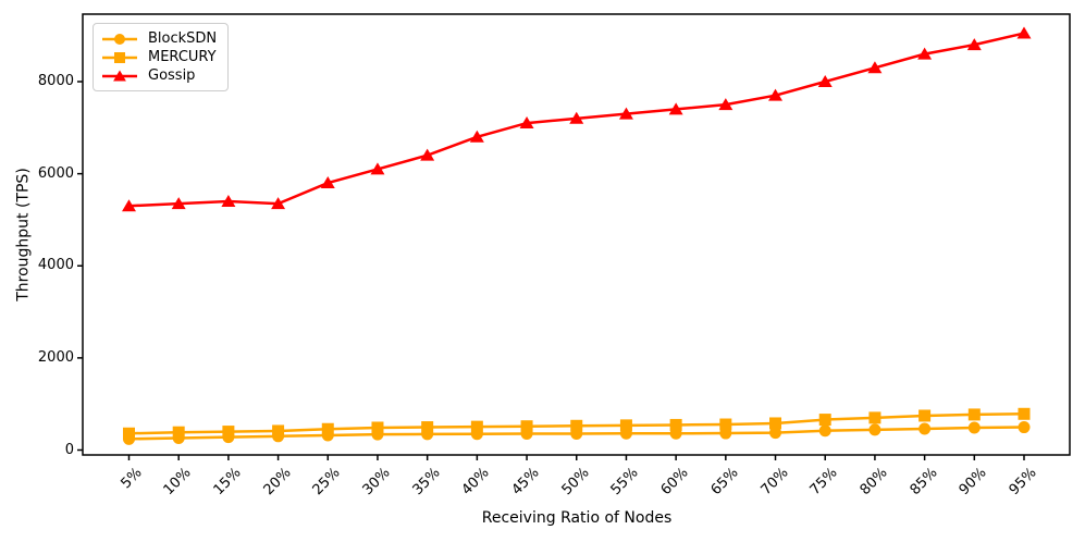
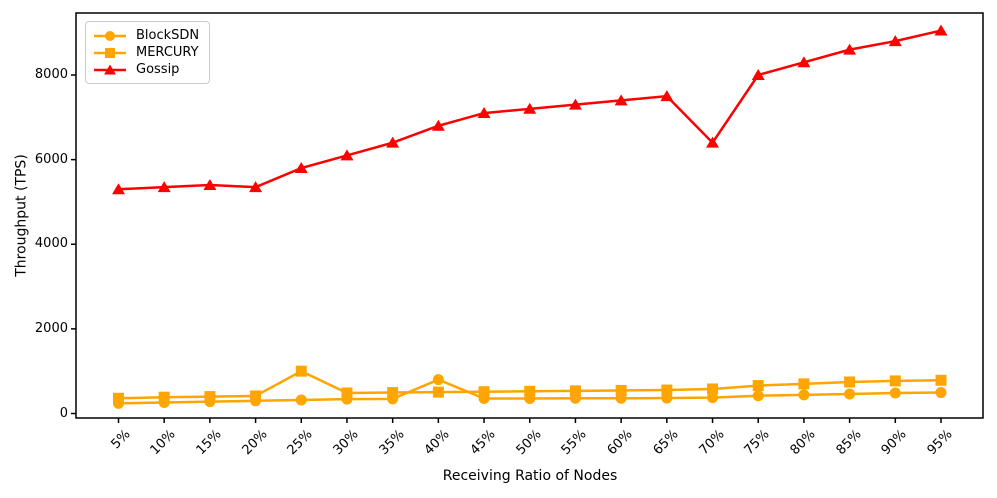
MERCURY/25%: 500 -> 1000
BlockSDN/40%: 400 -> 800
Gossip/70%: 7700 -> 6400
